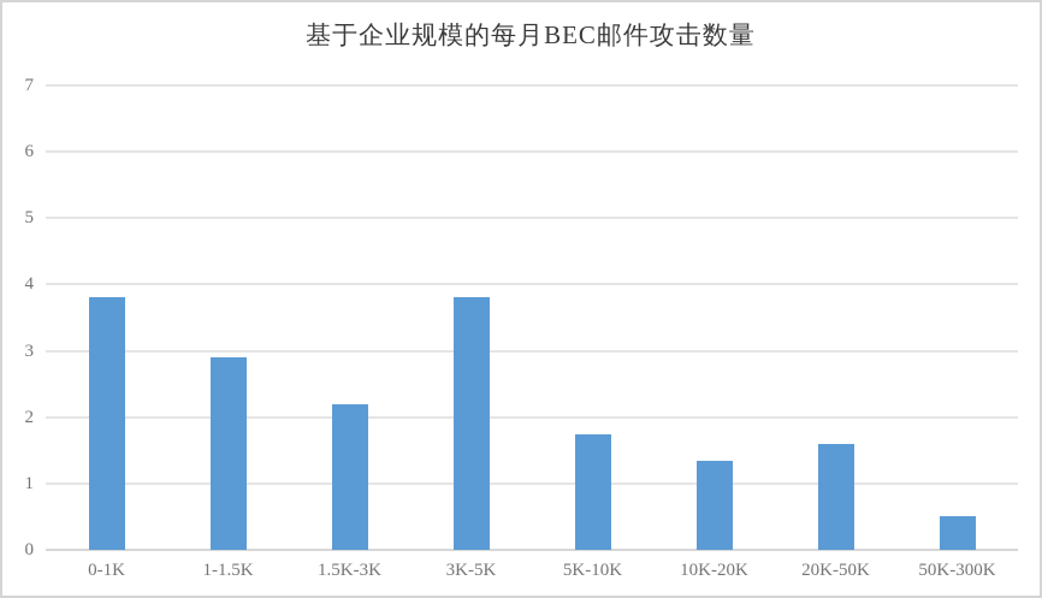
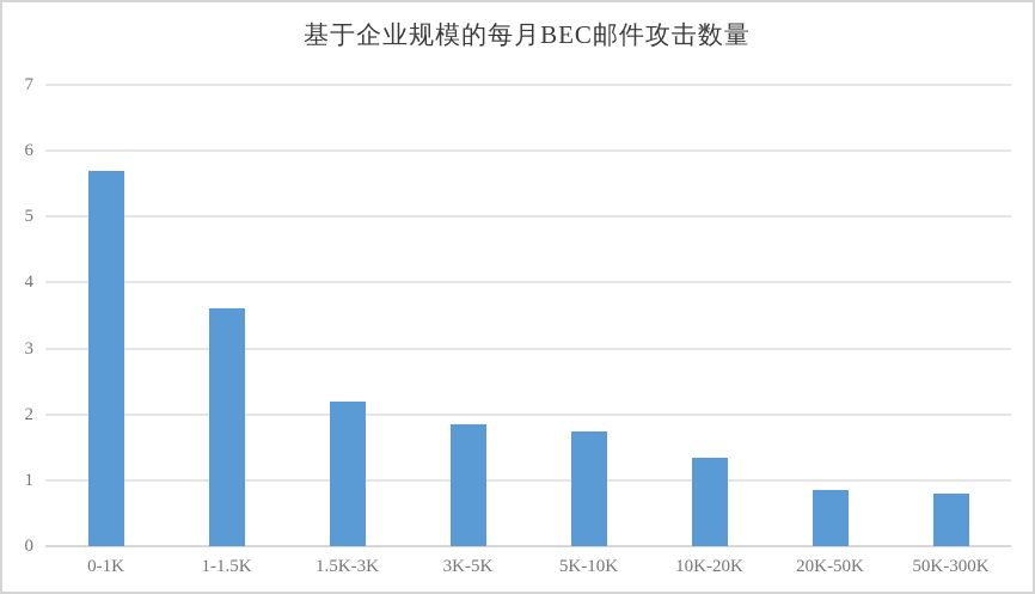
0-1K: 3.8 -> 5.7
1-1.5K: 2.9 -> 3.6
3K-5K: 3.8 -> 1.9
20K-50K: 1.6 -> 0.8
50K-300K: 0.5 -> 0.8
